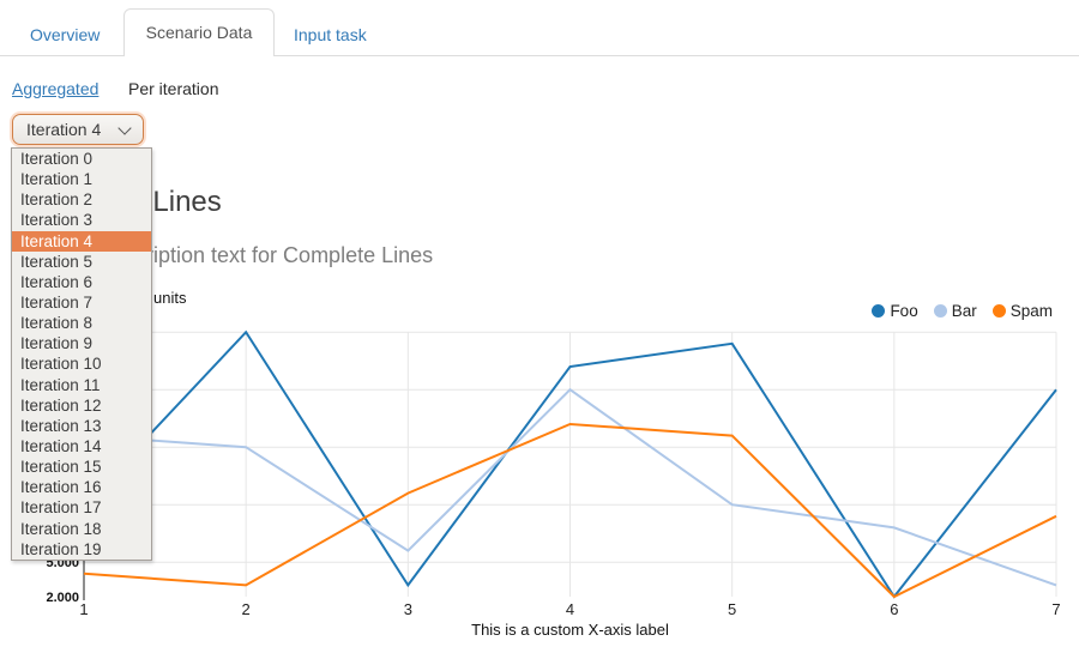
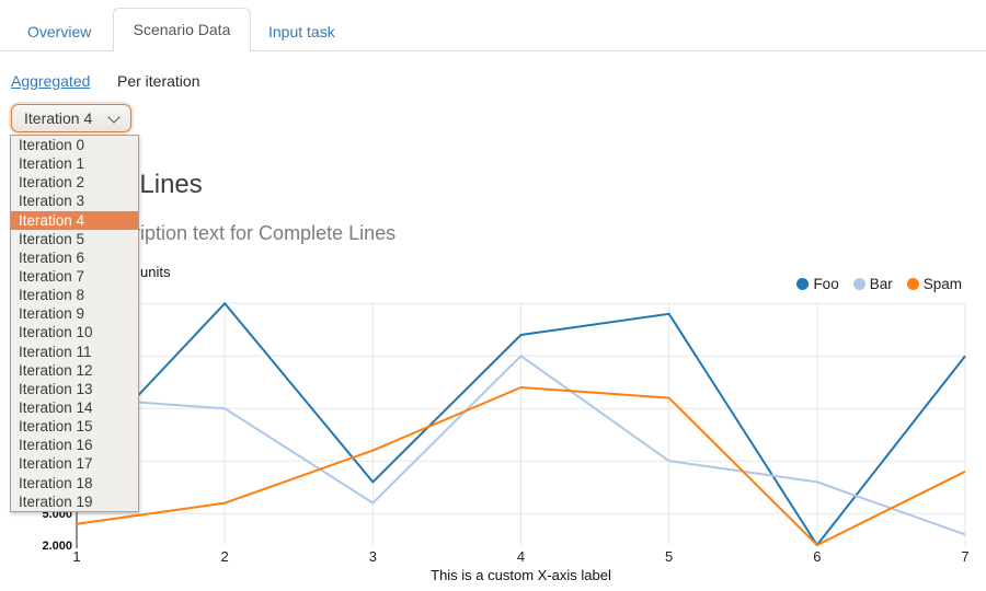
Spam/2: 3000 -> 6000
Foo/3: 3000 -> 8000
